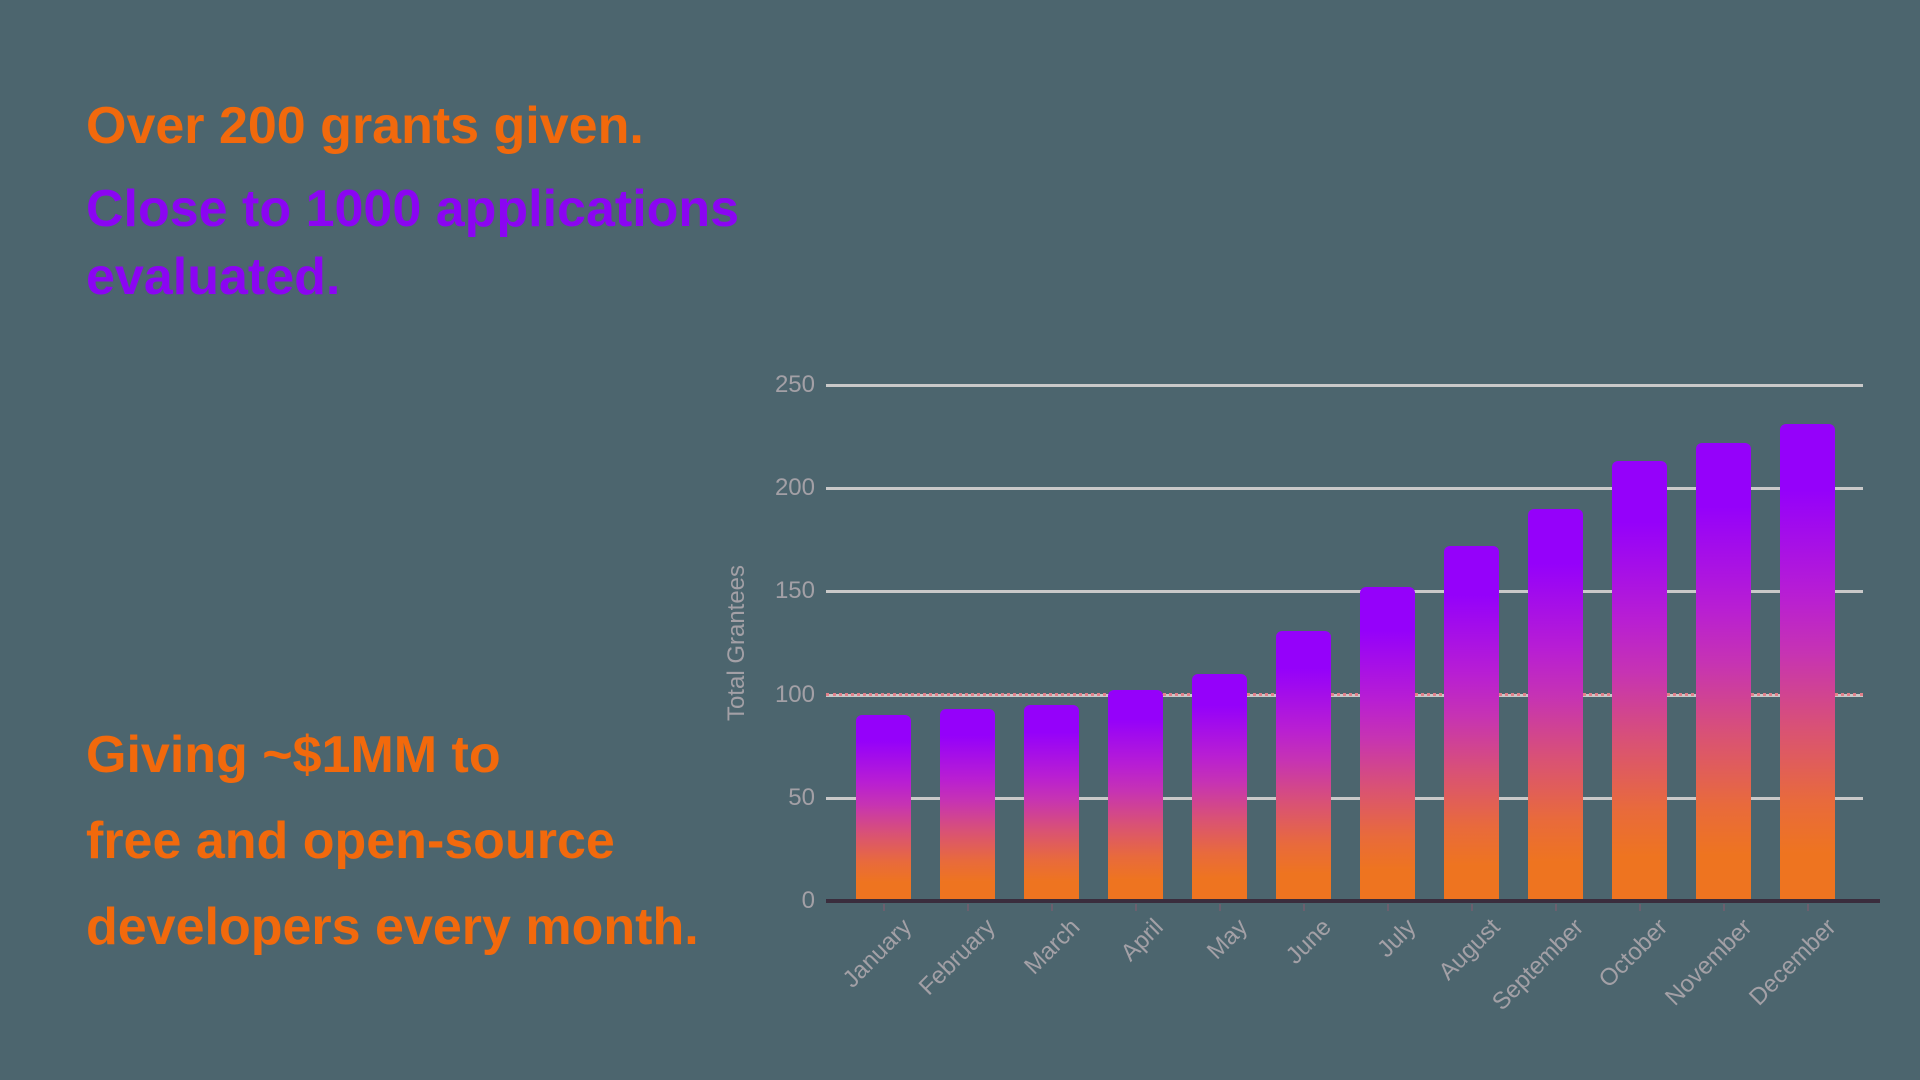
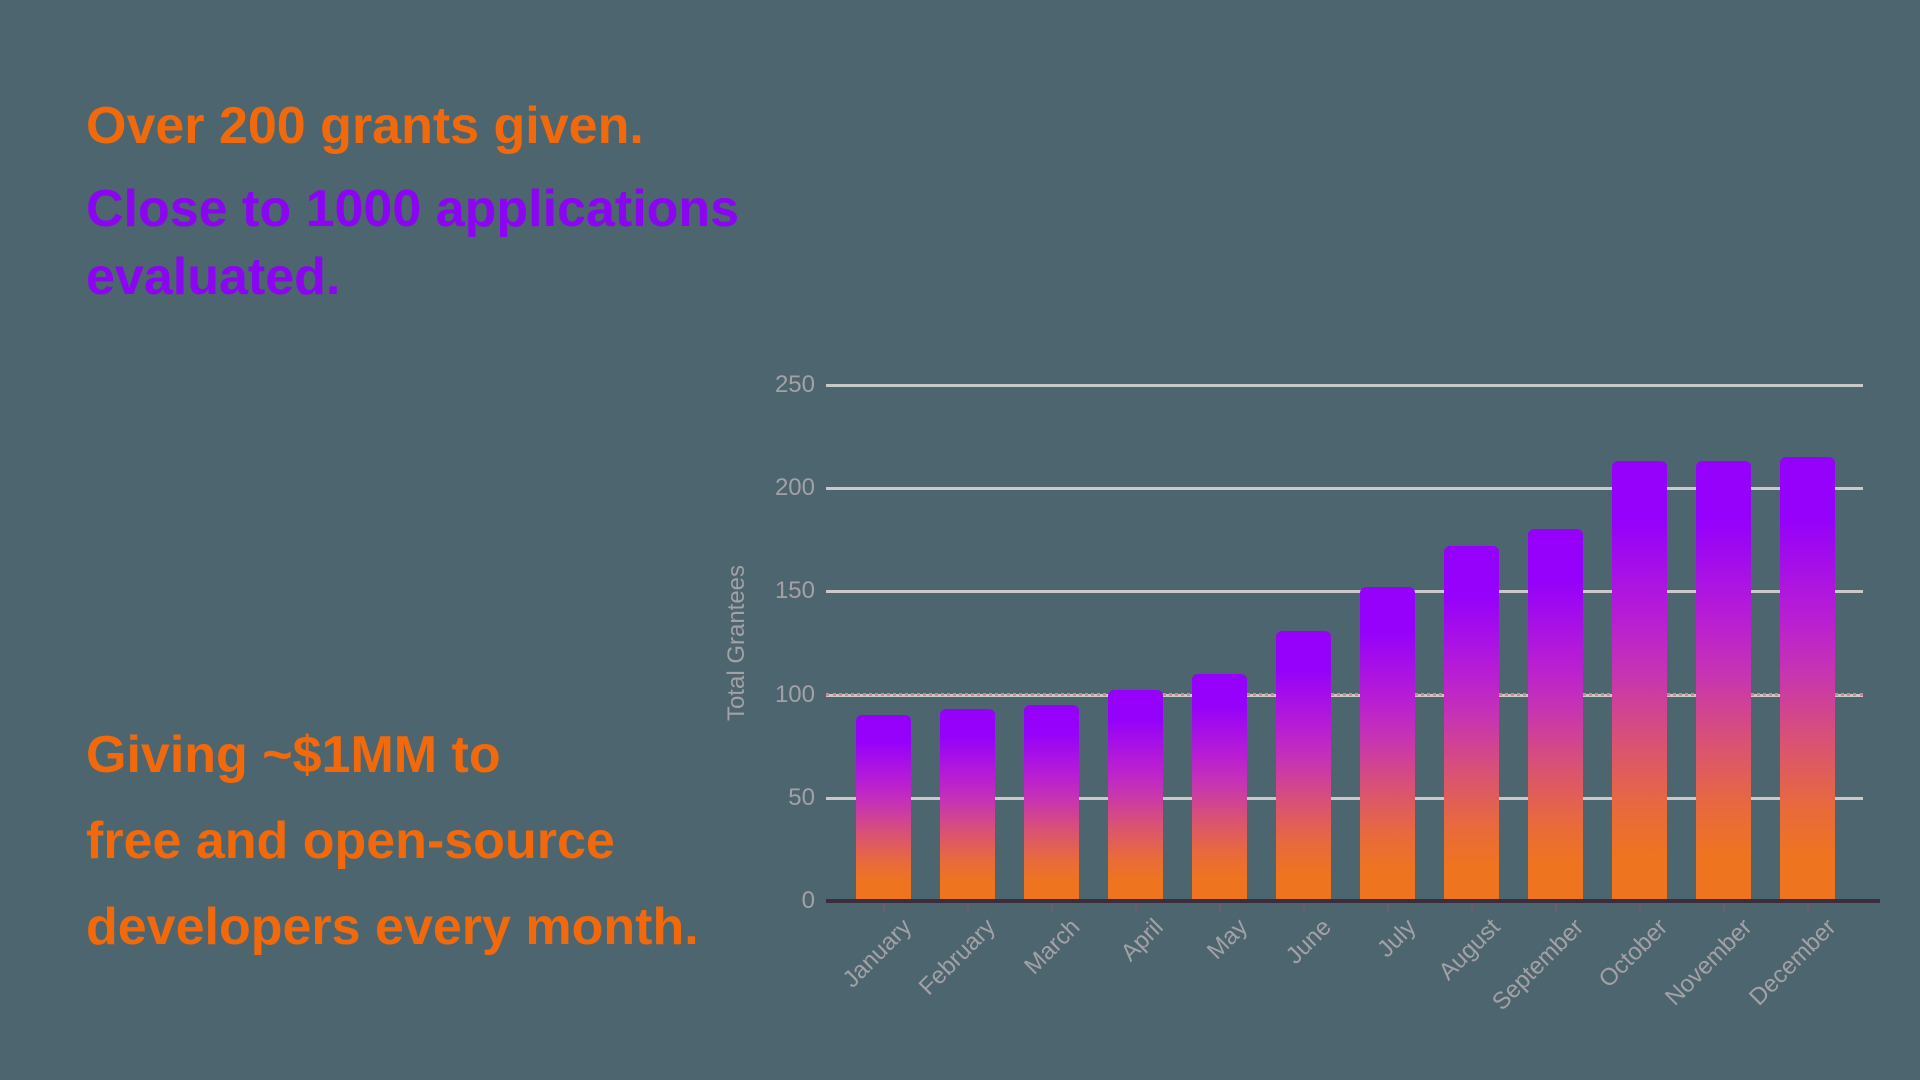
September: 190 -> 180
November: 222 -> 213
December: 231 -> 215
